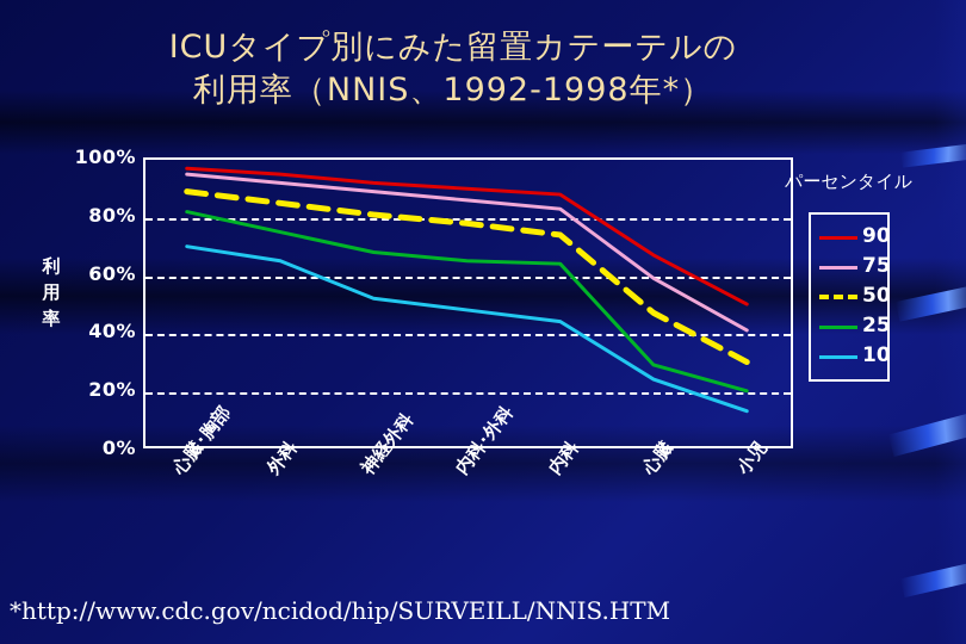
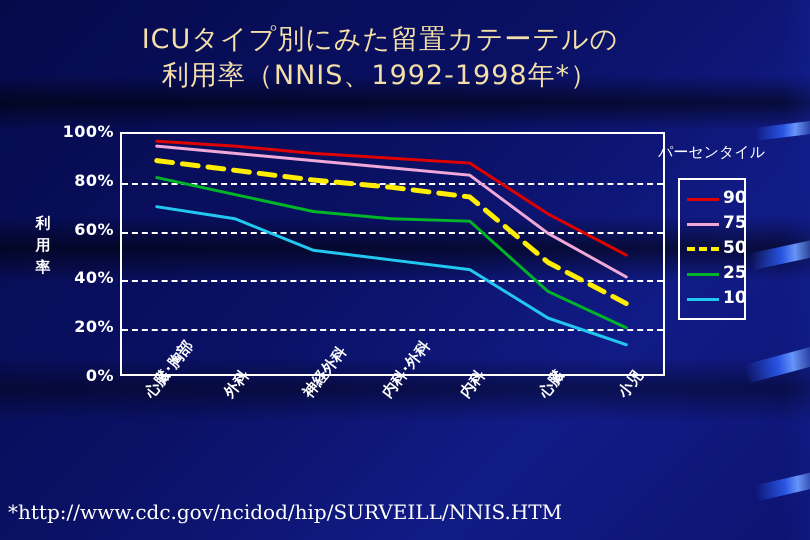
25/心臓: 29% -> 35%
